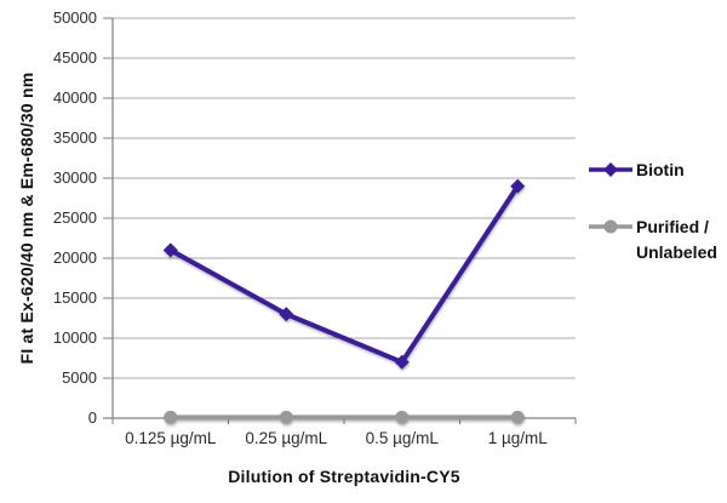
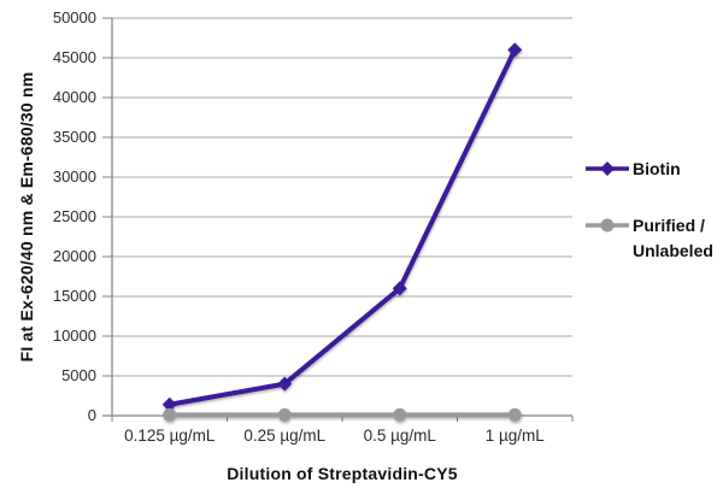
Biotin/0.125 µg/mL: 21000 -> 1000
Biotin/0.25 µg/mL: 13000 -> 4000
Biotin/0.5 µg/mL: 7000 -> 16000
Biotin/1 µg/mL: 29000 -> 46000
